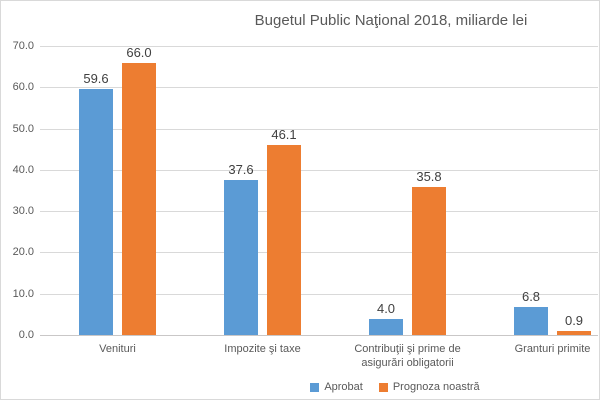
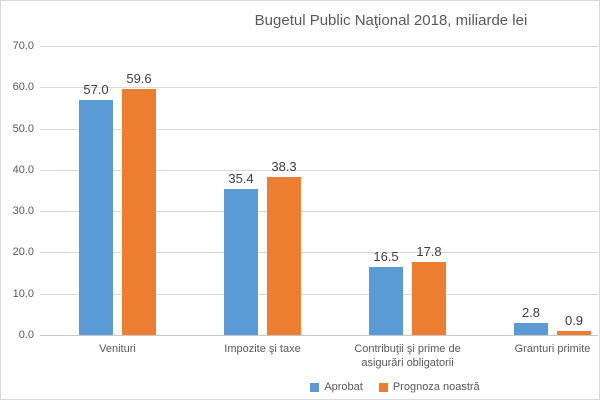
Aprobat/Venituri: 59.6 -> 57.0
Prognoza noastră/Venituri: 66.0 -> 59.6
Aprobat/Impozite şi taxe: 37.6 -> 35.4
Prognoza noastră/Impozite şi taxe: 46.1 -> 38.3
Aprobat/Contribuţii şi prime de asigurări obligatorii: 4.0 -> 16.5
Prognoza noastră/Contribuţii şi prime de asigurări obligatorii: 35.8 -> 17.8
Aprobat/Granturi primite: 6.8 -> 2.8
